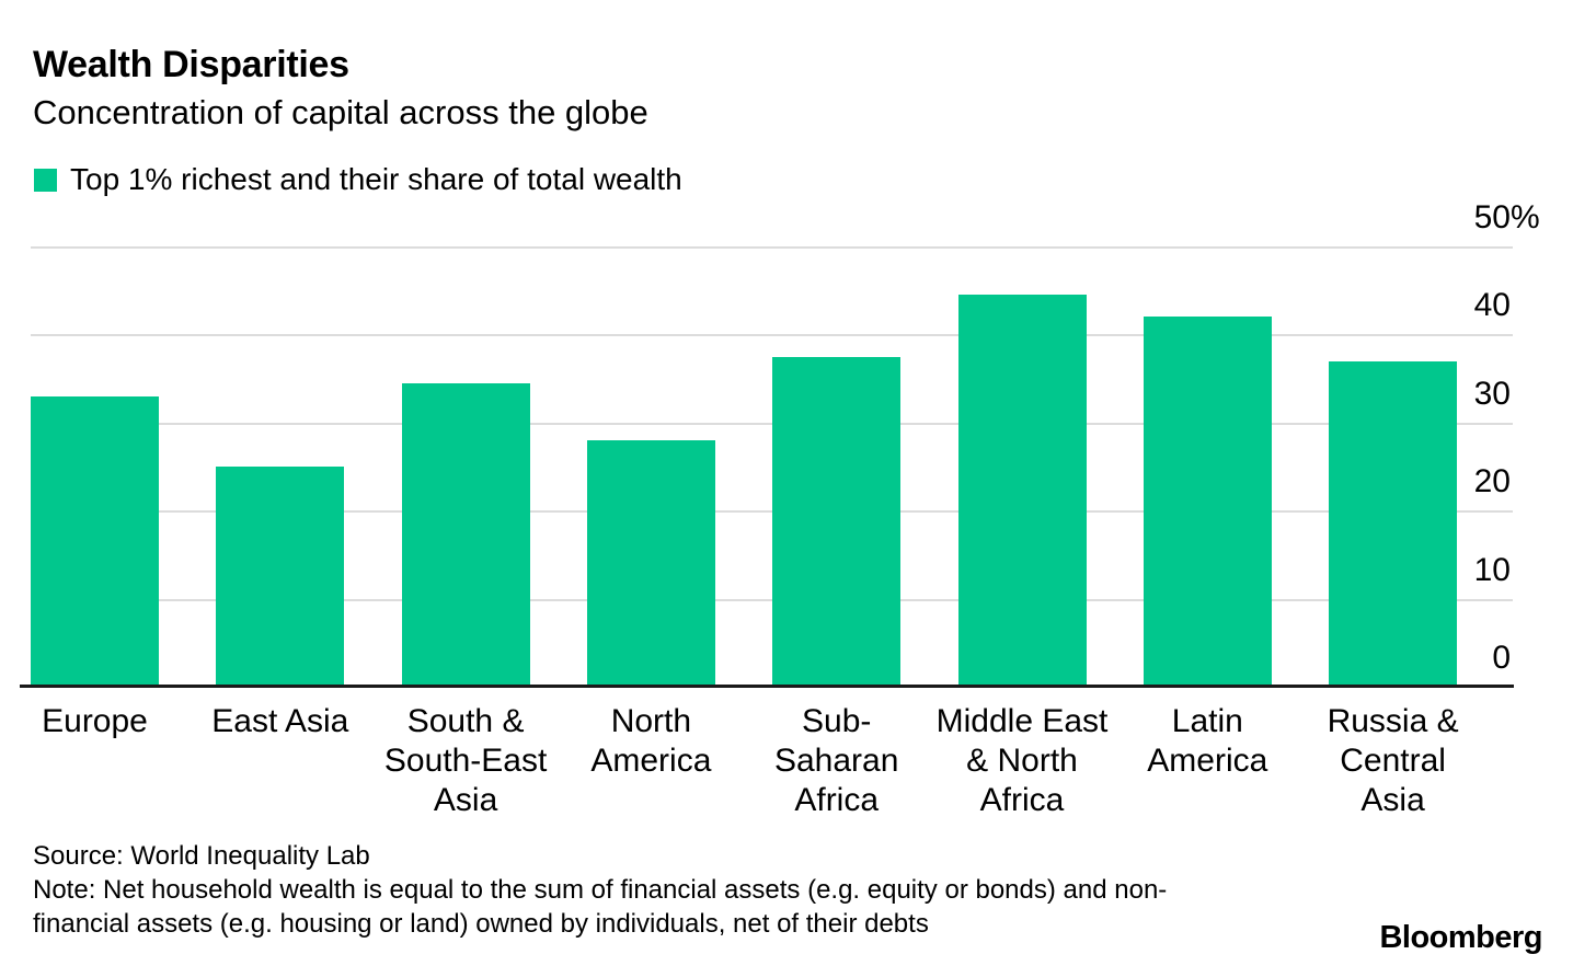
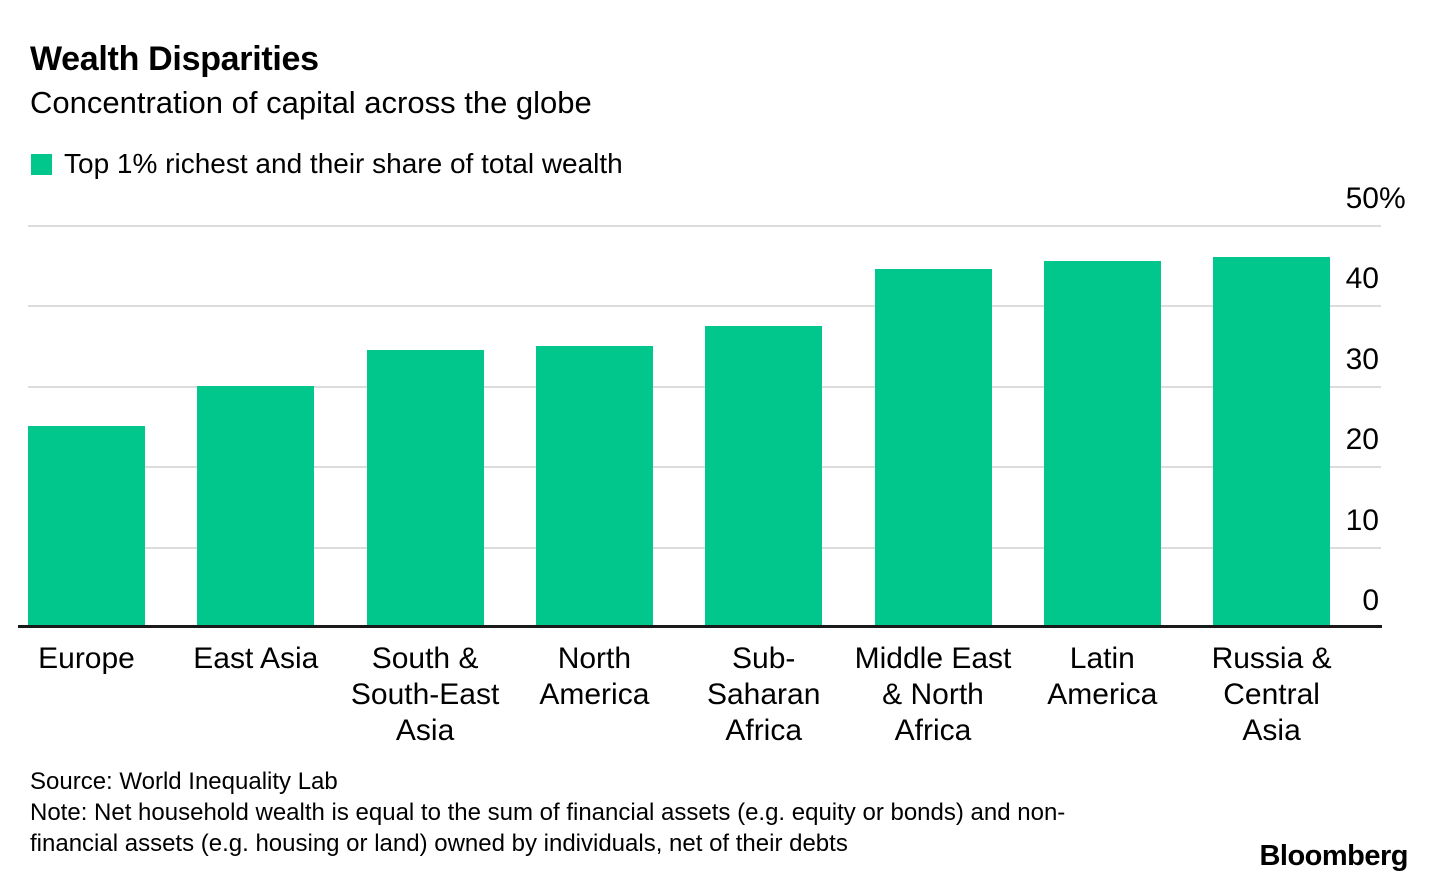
Europe: 33 -> 25
East Asia: 25 -> 30
North America: 28 -> 35
Latin America: 42 -> 46
Russia & Central Asia: 37 -> 46
